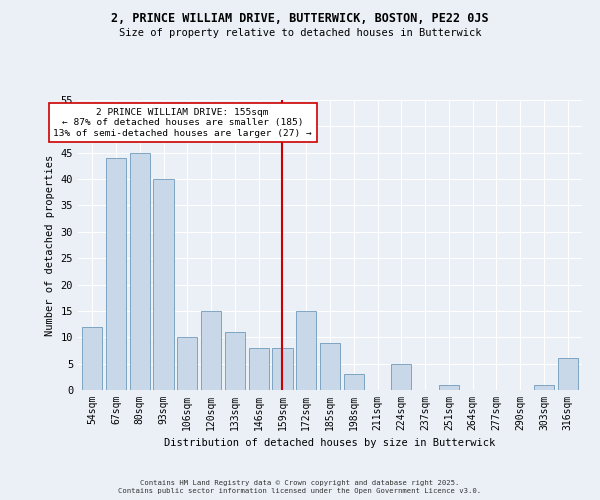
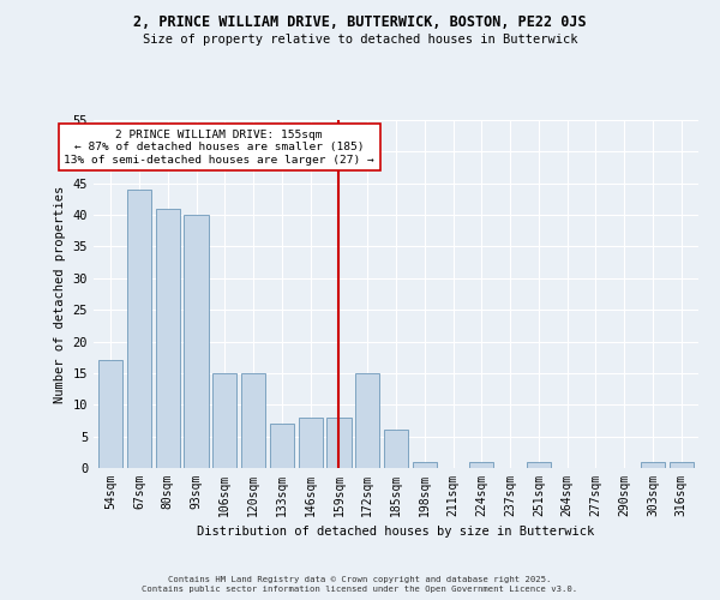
54sqm: 12 -> 17
80sqm: 45 -> 41
106sqm: 10 -> 15
133sqm: 11 -> 7
185sqm: 9 -> 6
198sqm: 3 -> 1
224sqm: 5 -> 1
316sqm: 6 -> 1
